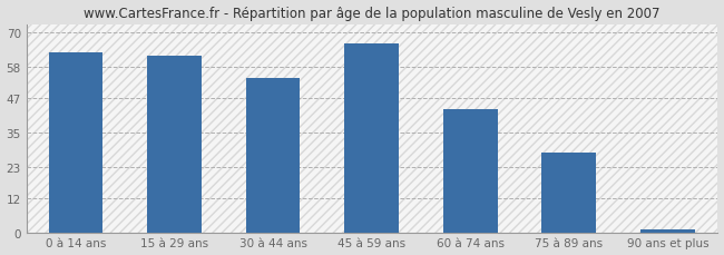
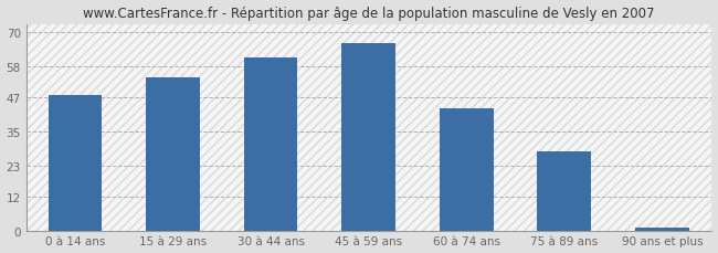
0 à 14 ans: 63 -> 48
15 à 29 ans: 62 -> 54
30 à 44 ans: 54 -> 61
